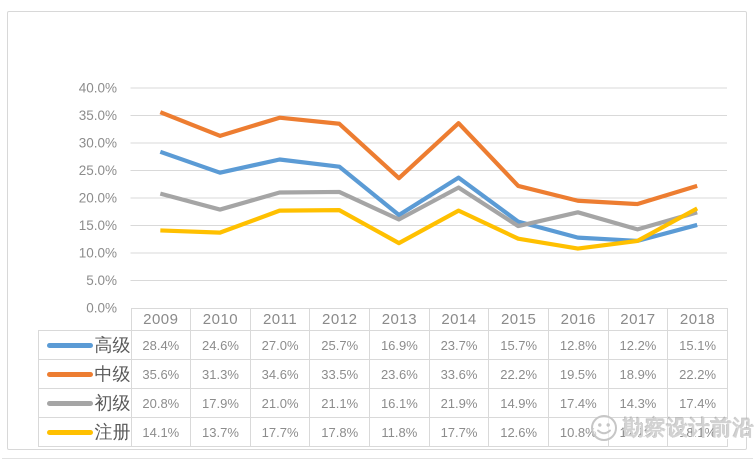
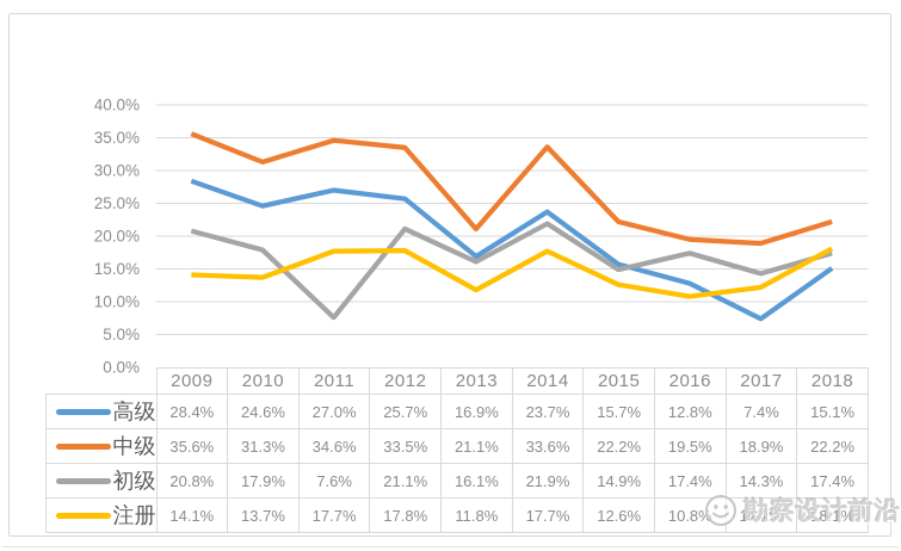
初级/2011: 21.0% -> 7.6%
中级/2013: 23.6% -> 21.1%
高级/2017: 12.2% -> 7.4%
